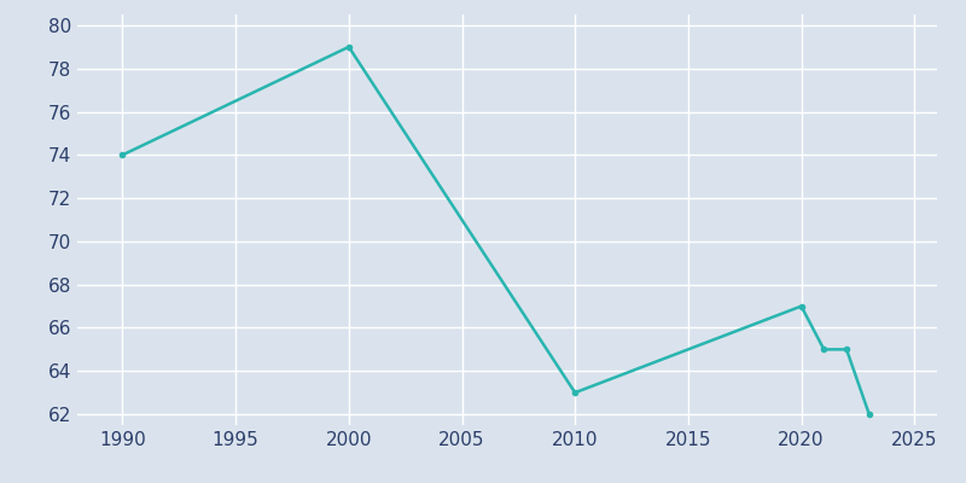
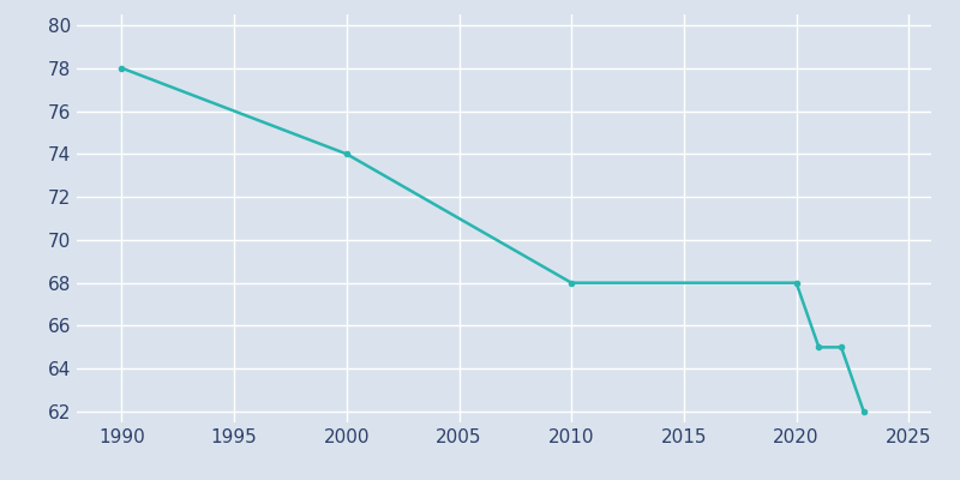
1990: 74 -> 78
2000: 79 -> 74
2010: 63 -> 68
2020: 67 -> 68
